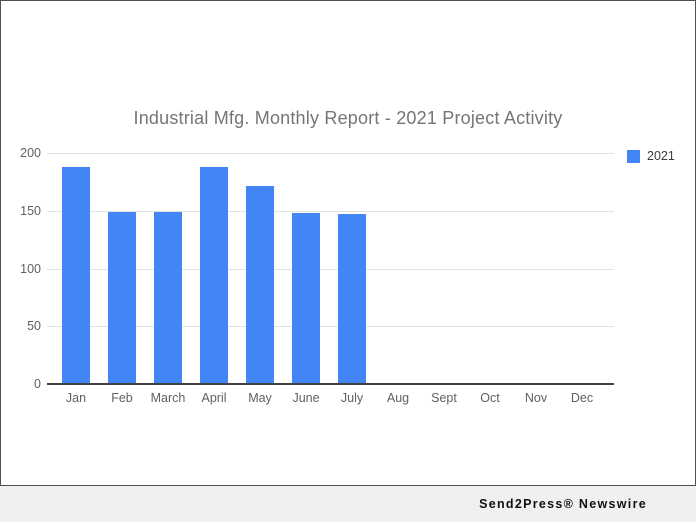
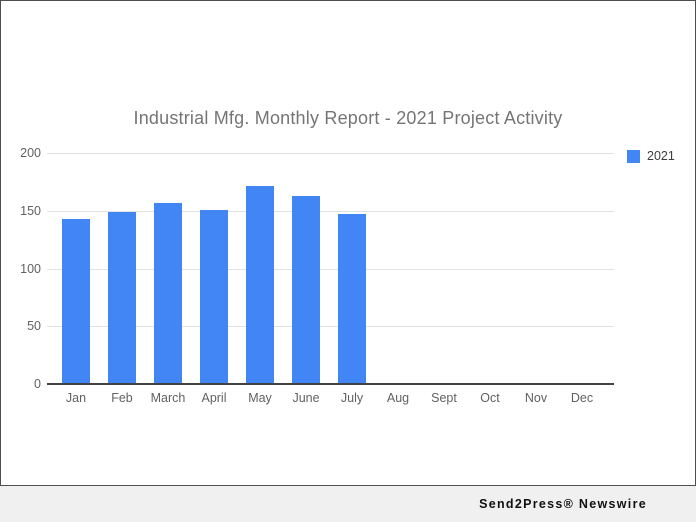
Jan: 188 -> 143
March: 149 -> 157
April: 188 -> 151
June: 148 -> 163
